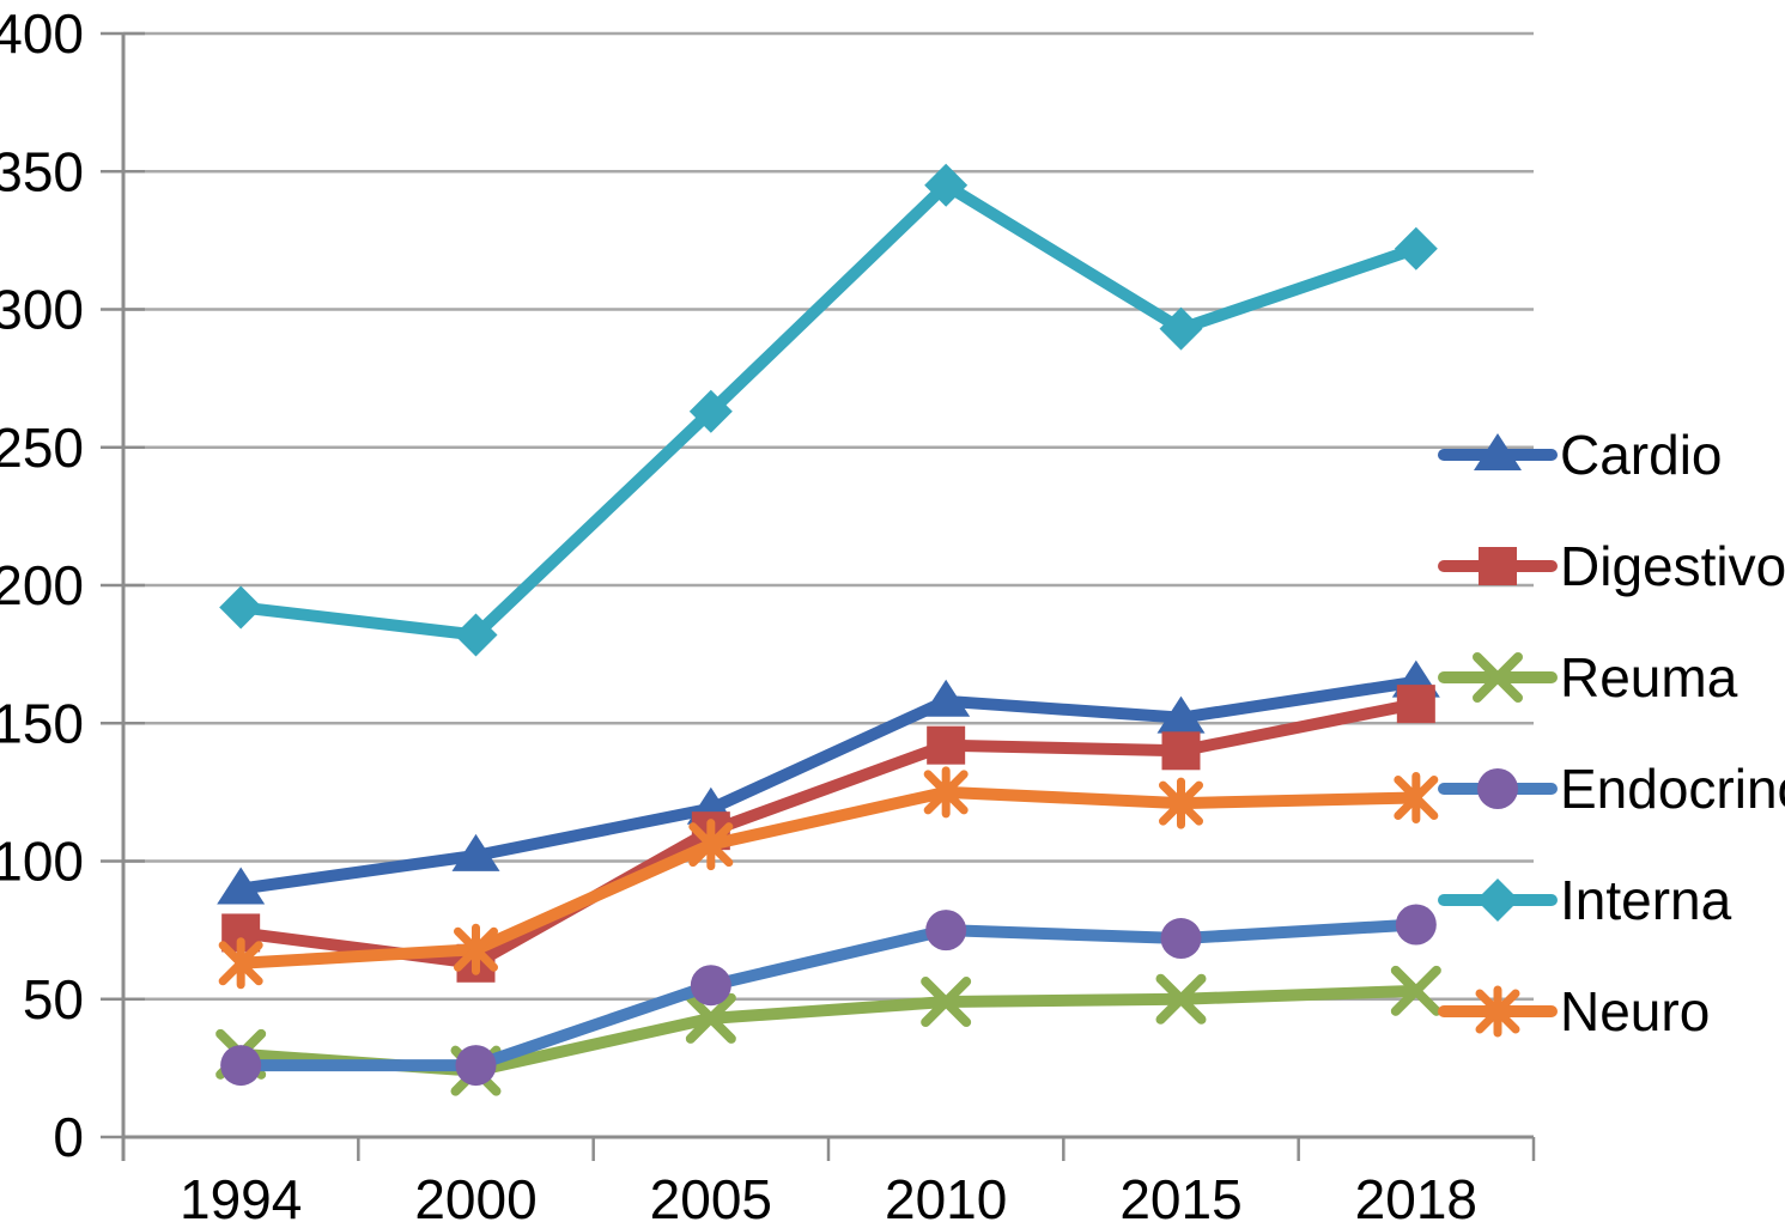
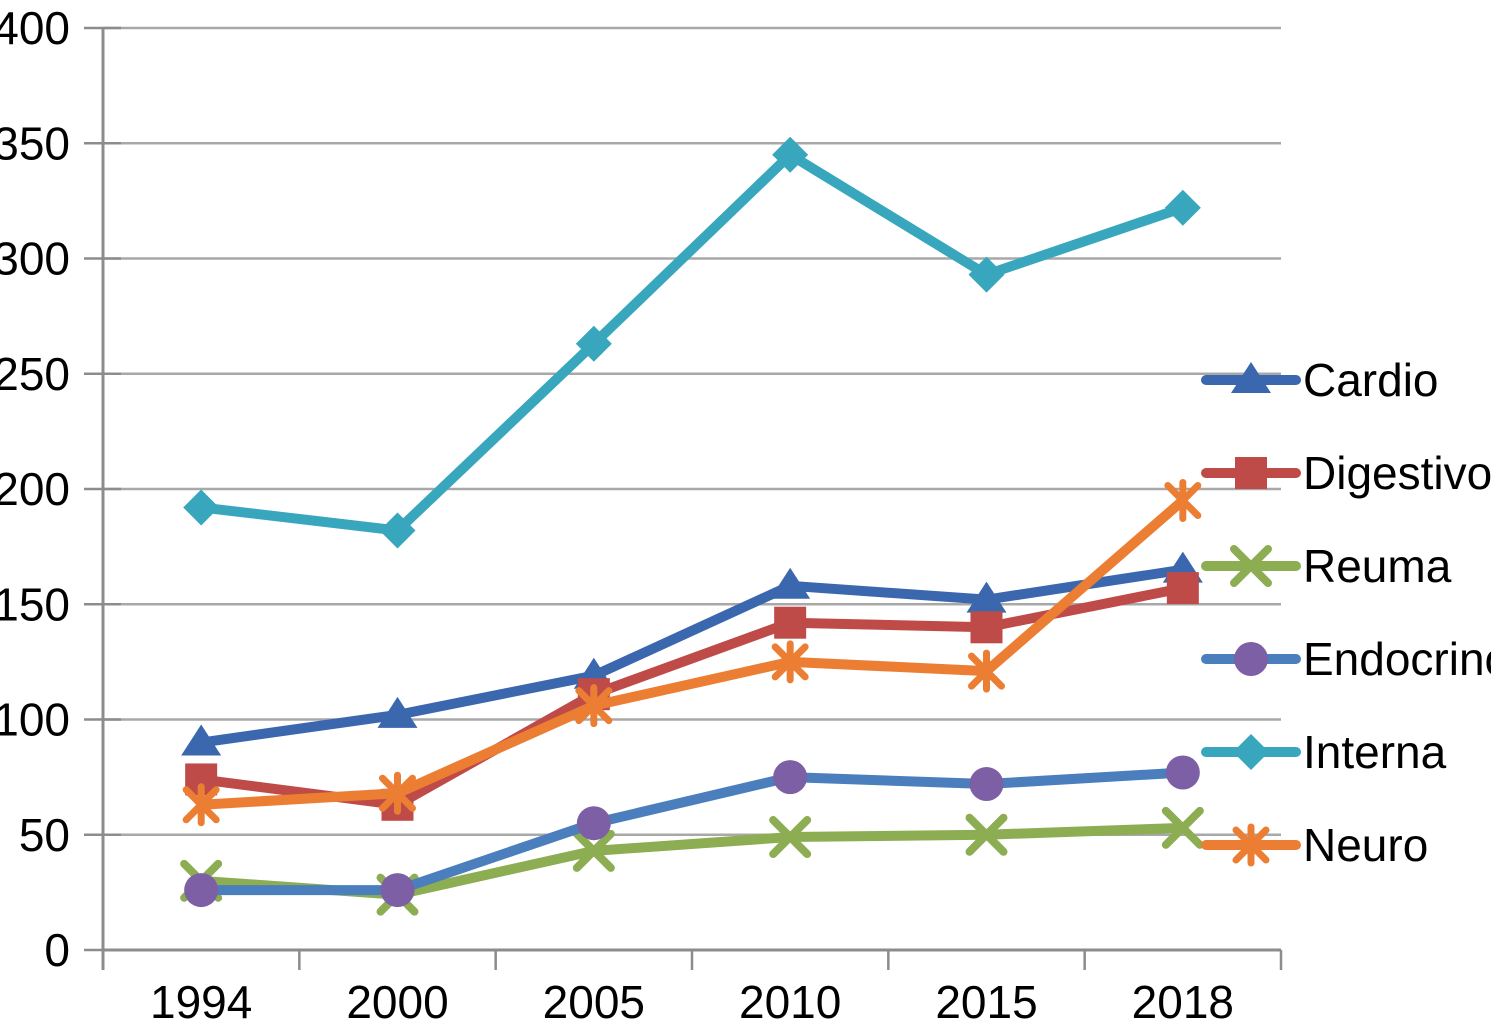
Neuro/2018: 123 -> 195
